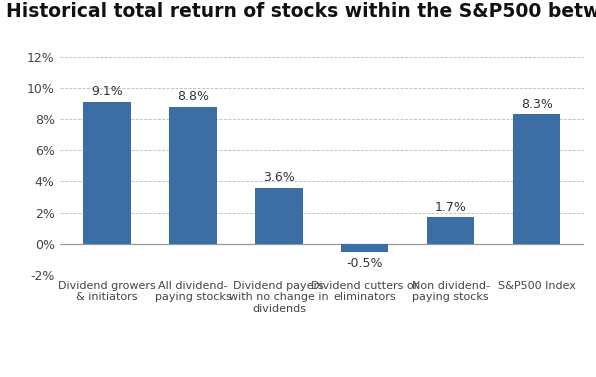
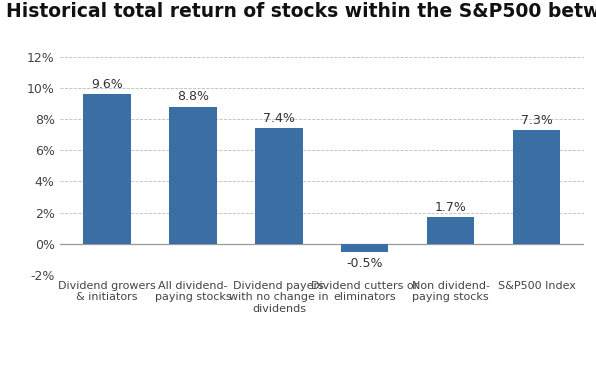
Dividend growers & initiators: 9.1% -> 9.6%
Dividend payers with no change in dividends: 3.6% -> 7.4%
S&P500 Index: 8.3% -> 7.3%
